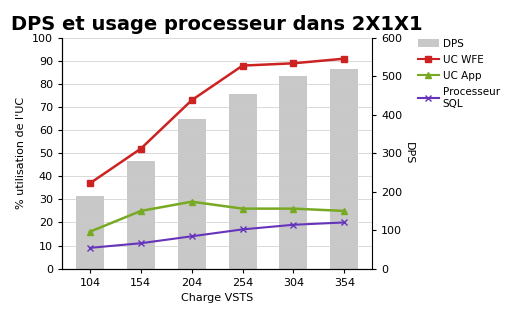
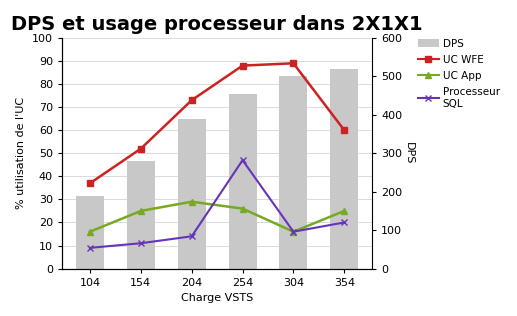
Processeur SQL/254: 17 -> 47
UC App/304: 26 -> 16
Processeur SQL/304: 19 -> 16
UC WFE/354: 91 -> 60
